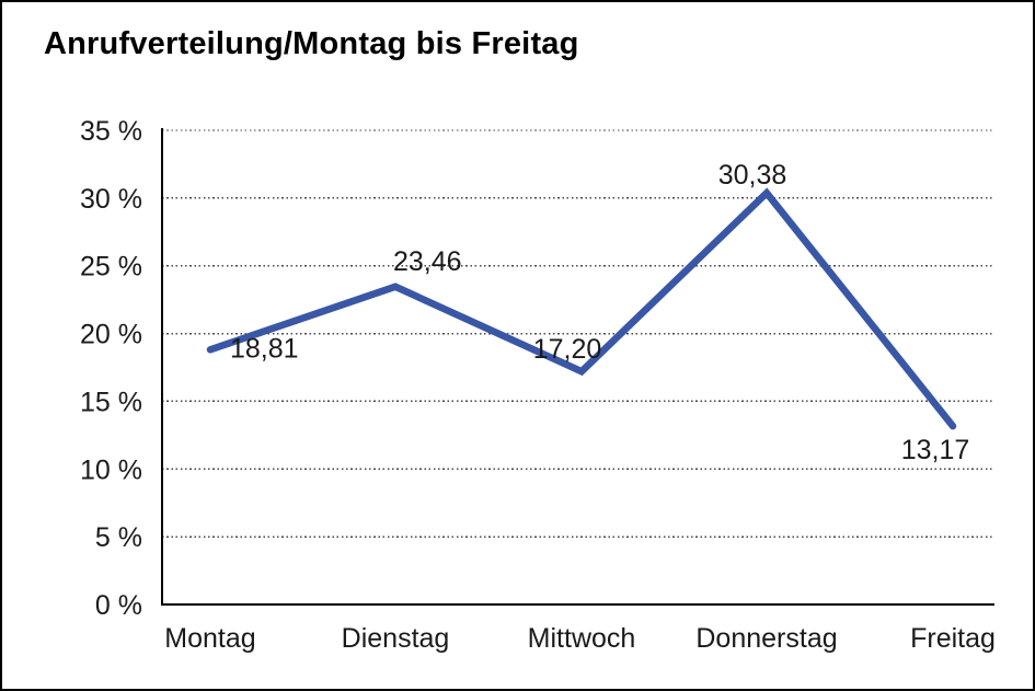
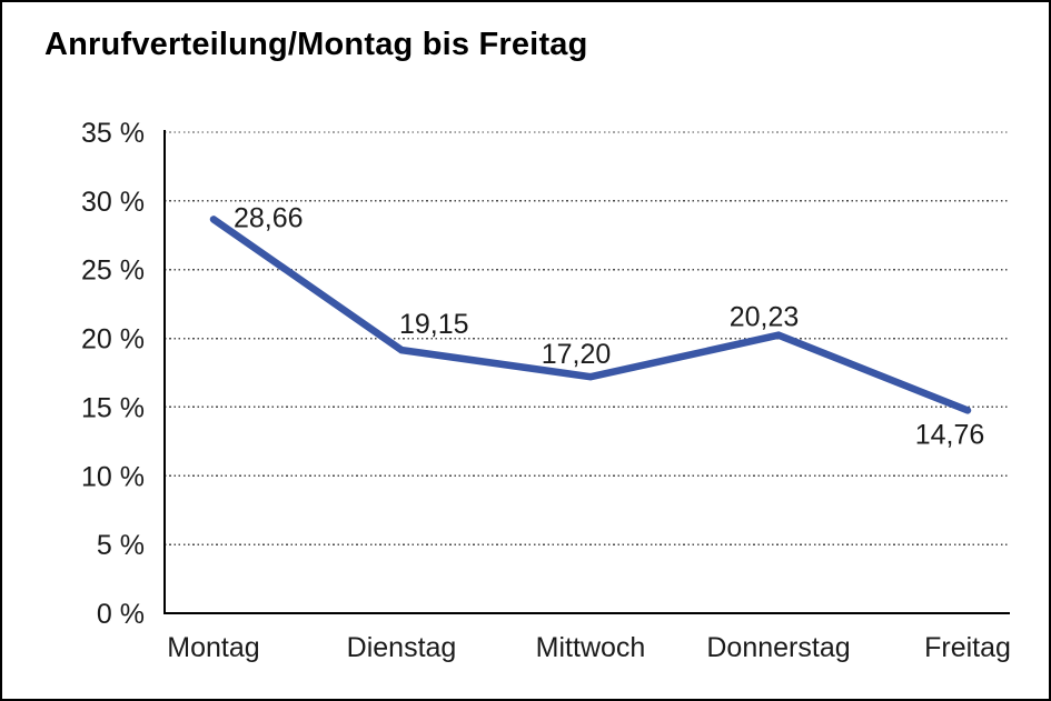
Montag: 18,81 -> 28,66
Dienstag: 23,46 -> 19,15
Donnerstag: 30,38 -> 20,23
Freitag: 13,17 -> 14,76
